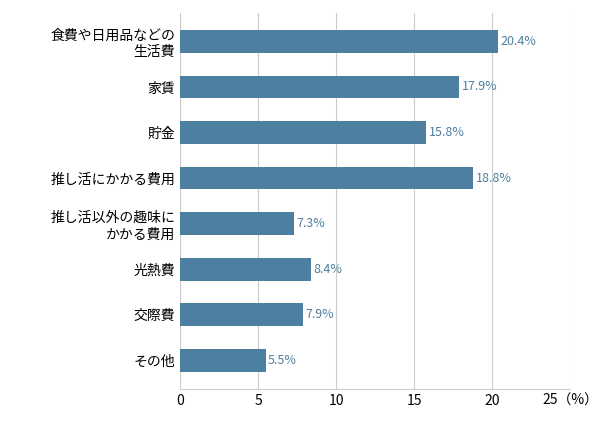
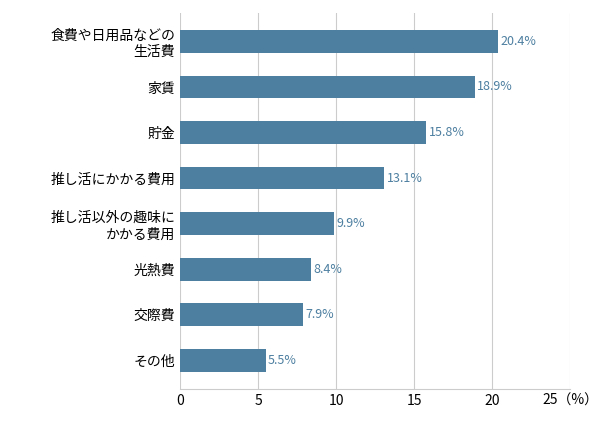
家賃: 17.9% -> 18.9%
推し活にかかる費用: 18.8% -> 13.1%
推し活以外の趣味に かかる費用: 7.3% -> 9.9%
